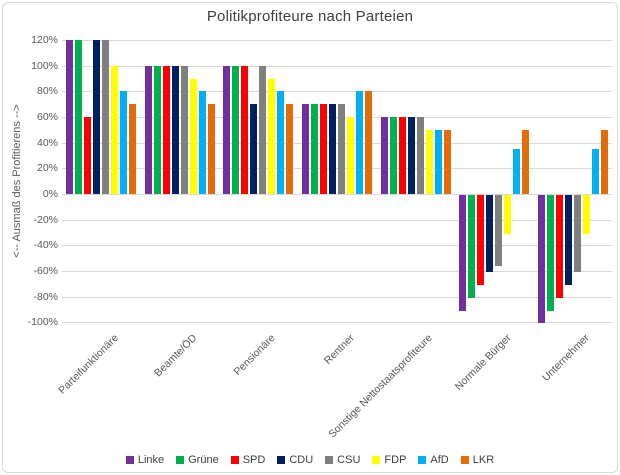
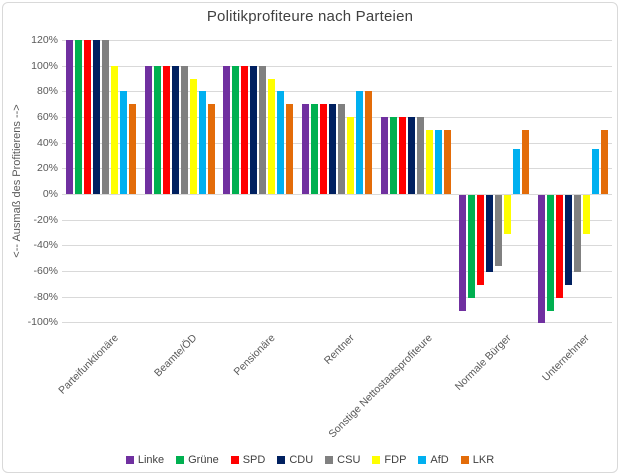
SPD/Parteifunktionäre: 60% -> 120%
CDU/Pensionäre: 70% -> 100%
